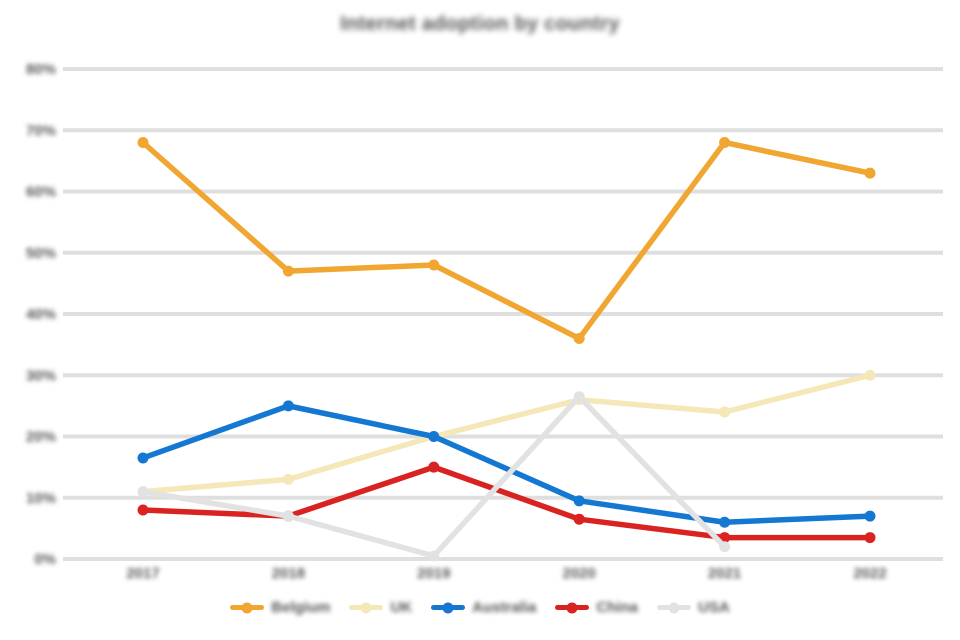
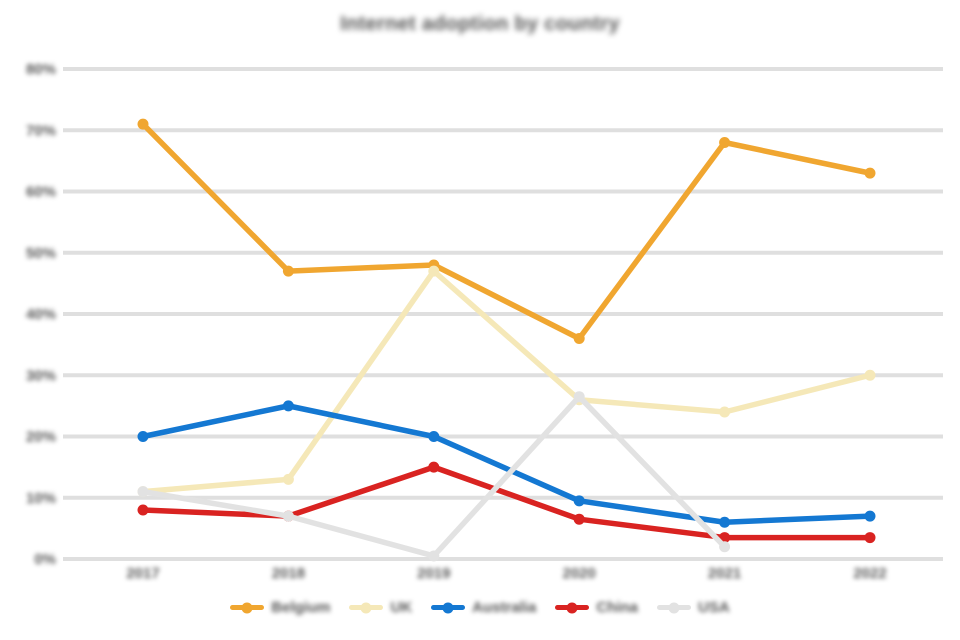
Belgium/2017: 68% -> 71%
Australia/2017: 16% -> 20%
UK/2019: 20% -> 47%
